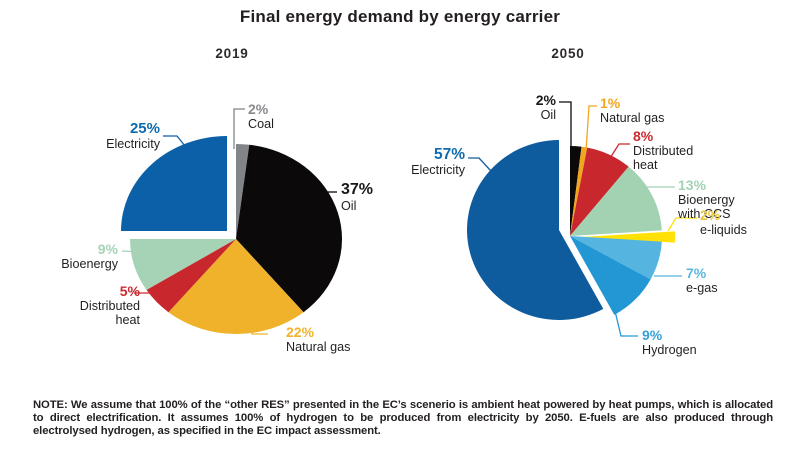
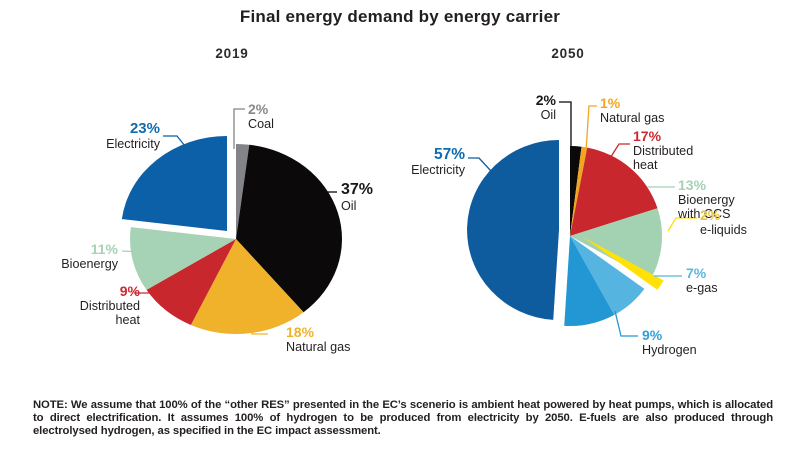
2019/Natural gas: 22% -> 18%
2019/Distributed heat: 5% -> 9%
2019/Bioenergy: 9% -> 11%
2019/Electricity: 25% -> 23%
2050/Distributed heat: 8% -> 17%
